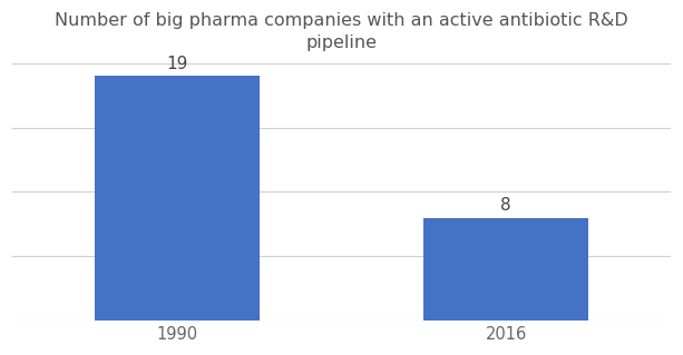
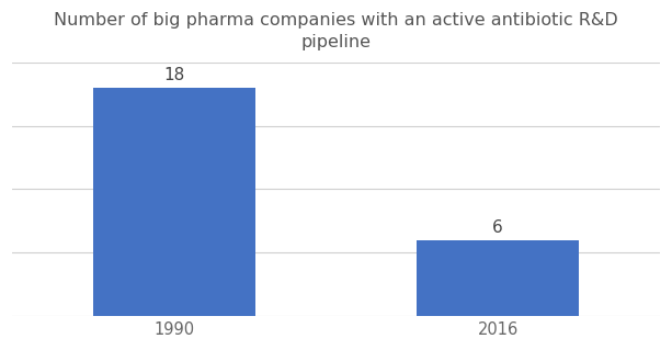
1990: 19 -> 18
2016: 8 -> 6
